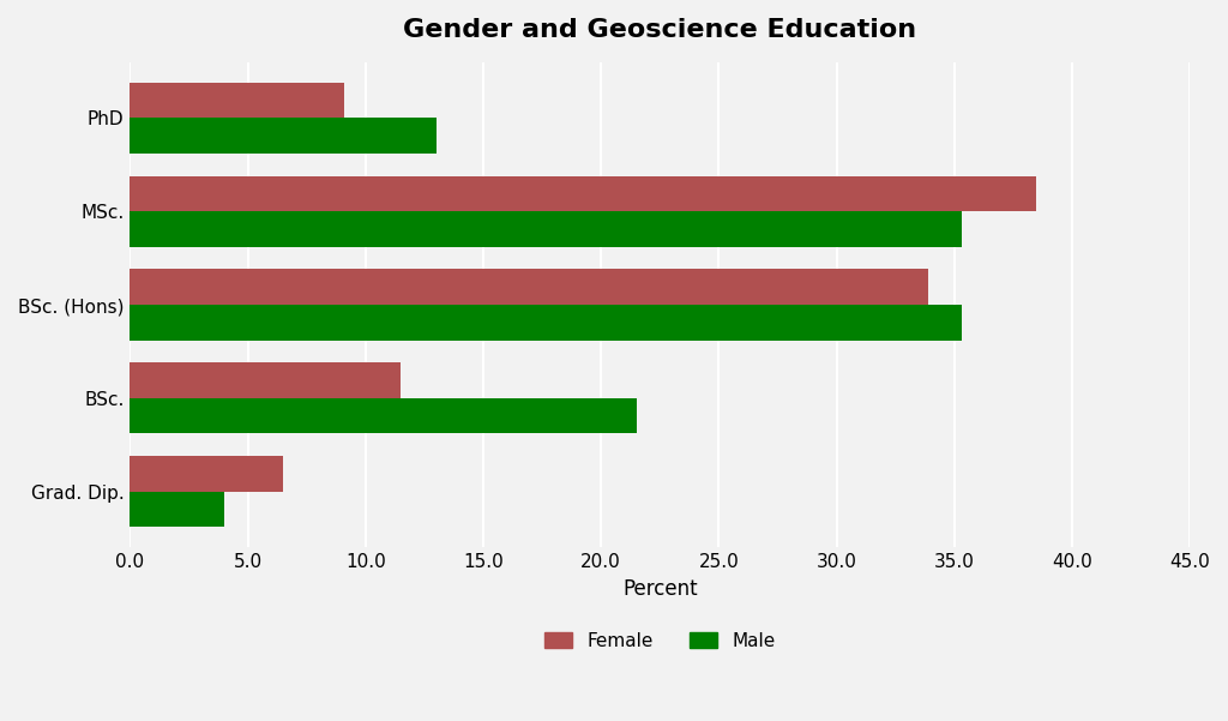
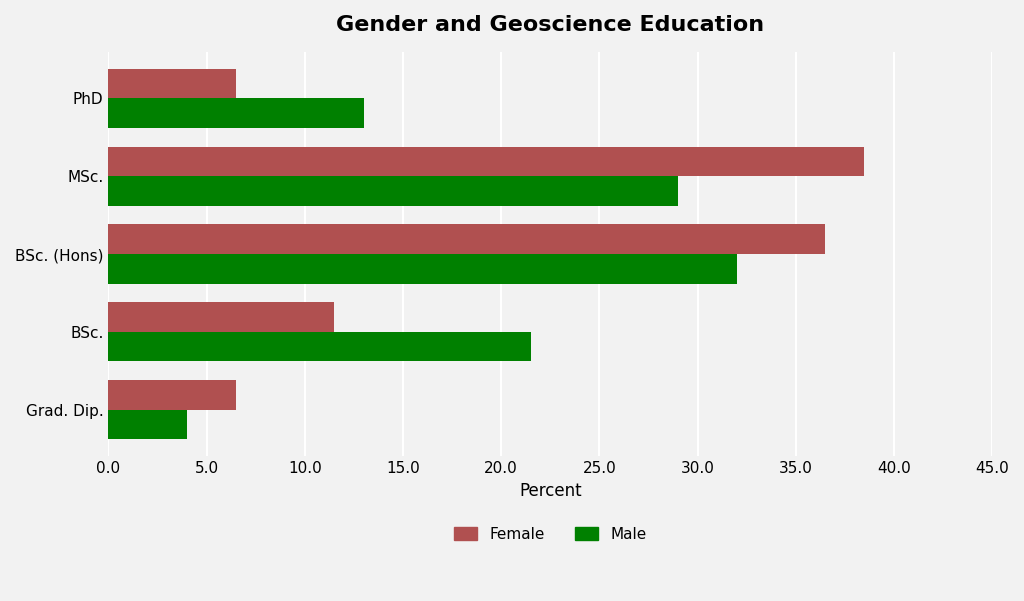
Female/PhD: 9.1 -> 6.5
Male/MSc.: 35.3 -> 29.0
Female/BSc. (Hons): 33.9 -> 36.5
Male/BSc. (Hons): 35.3 -> 32.0
